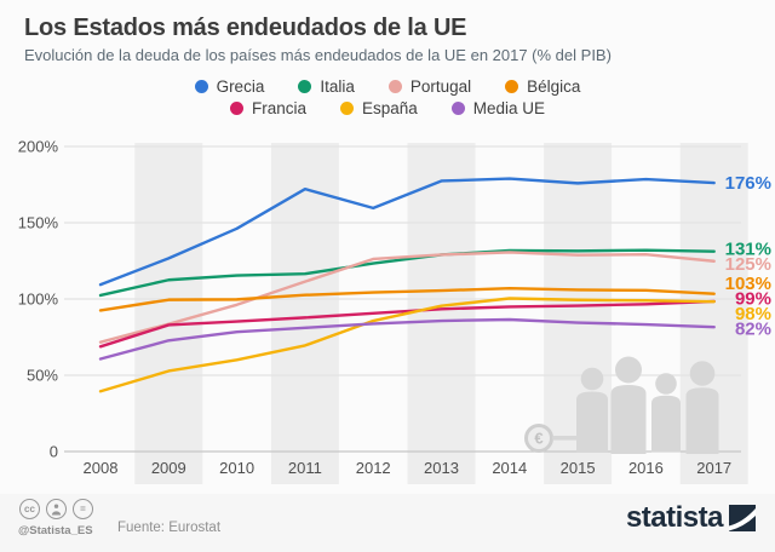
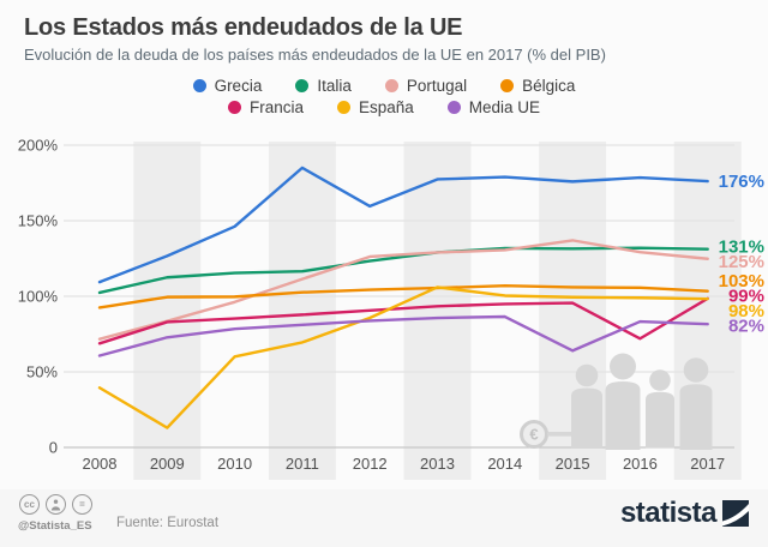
España/2009: 53% -> 13%
Grecia/2011: 172% -> 185%
España/2013: 96% -> 106%
Portugal/2015: 129% -> 137%
Media UE/2015: 84% -> 64%
Francia/2016: 97% -> 72%
